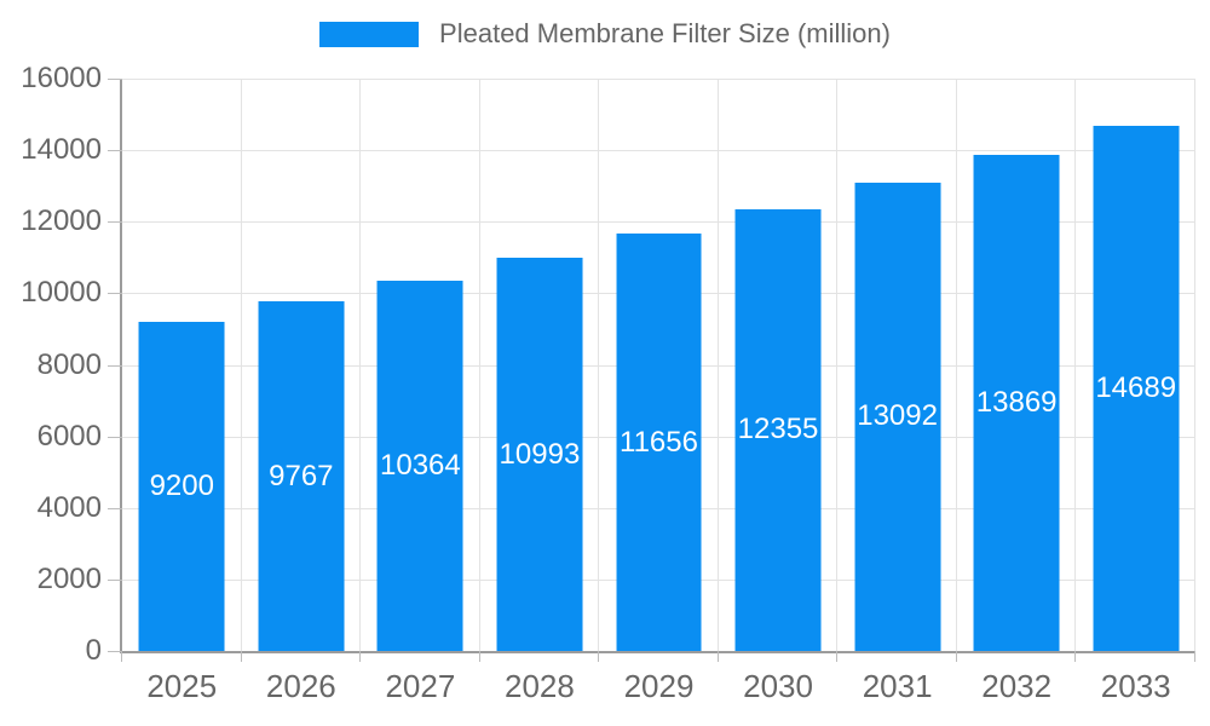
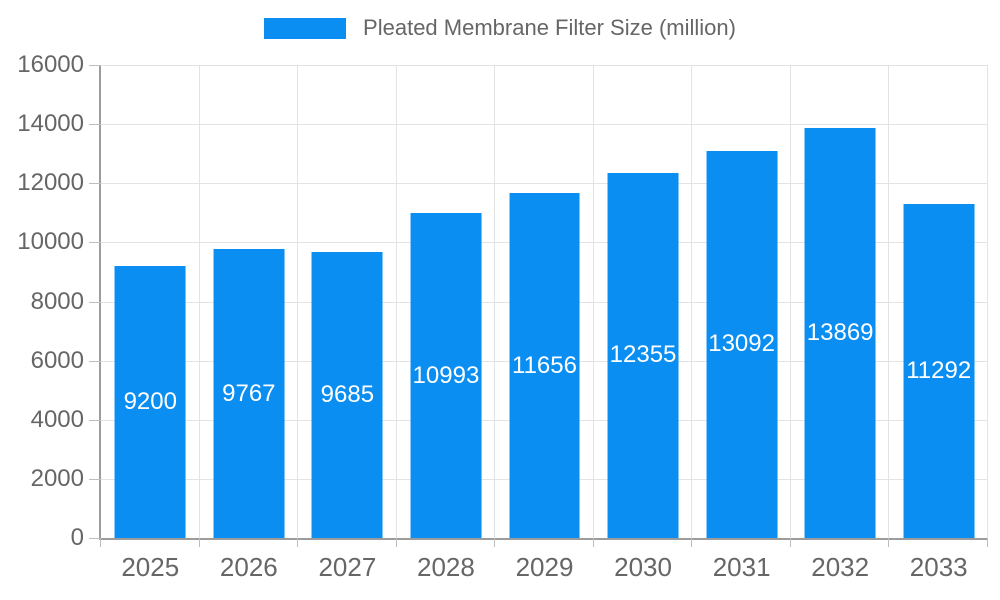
2027: 10364 -> 9685
2033: 14689 -> 11292
